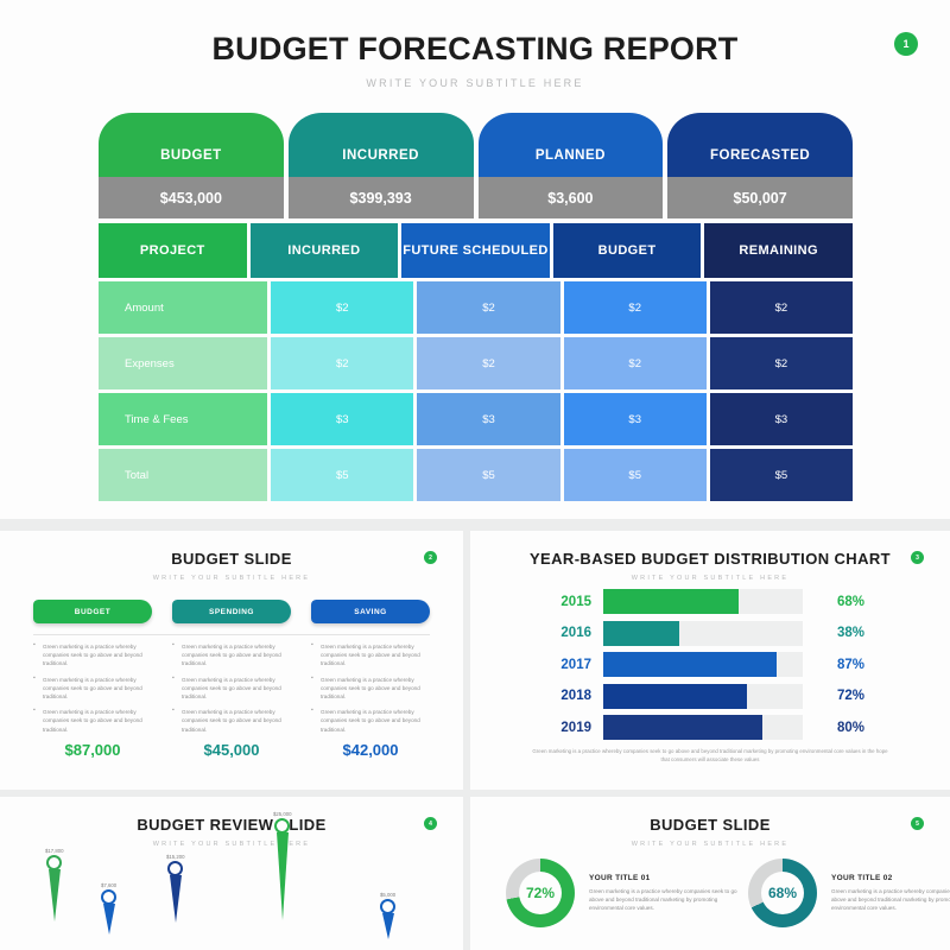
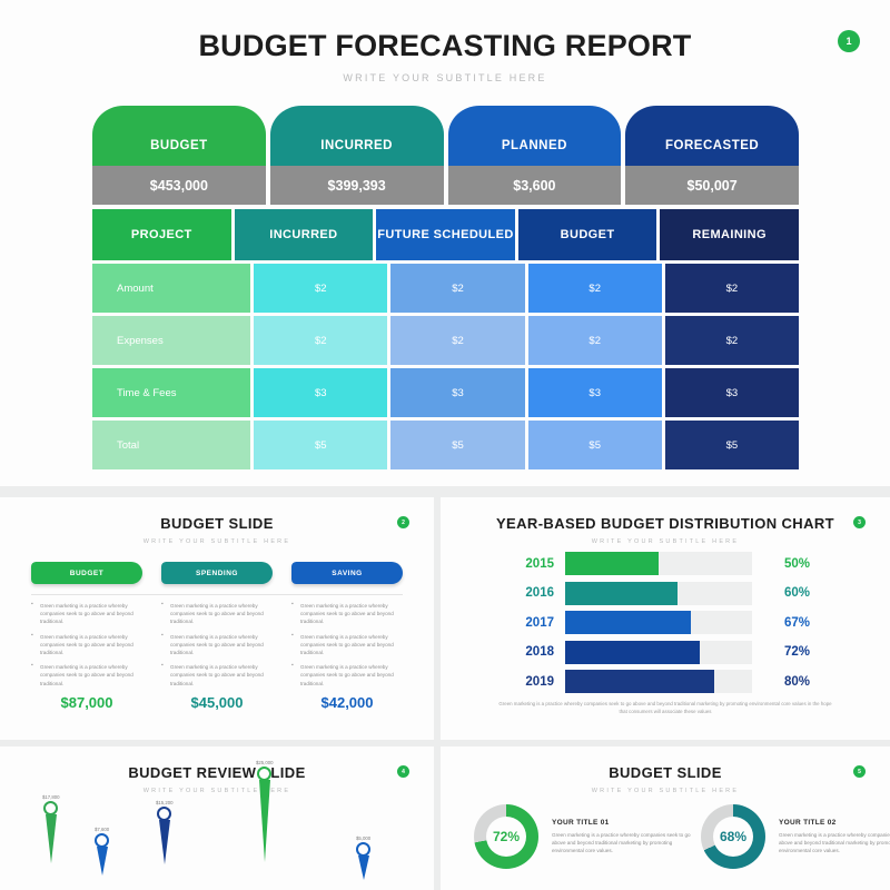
2015: 68% -> 50%
2016: 38% -> 60%
2017: 87% -> 67%
